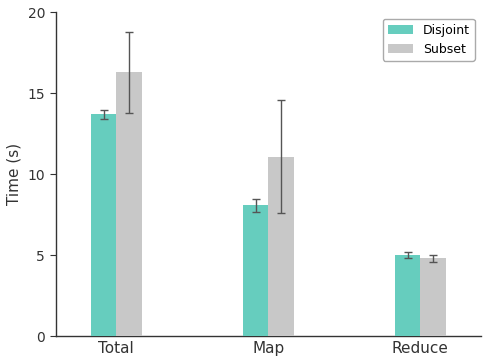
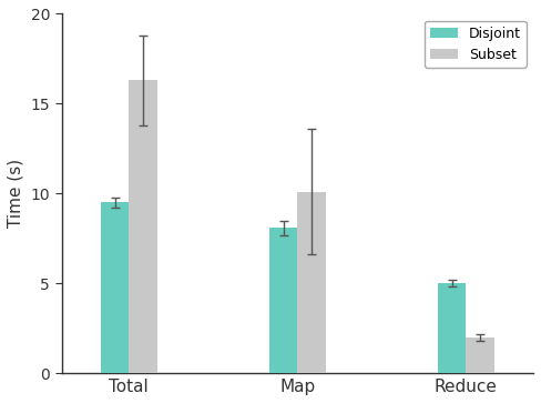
Disjoint/Total: 13.7 -> 9.5
Subset/Map: 11.1 -> 10.1
Subset/Reduce: 4.8 -> 2.0
